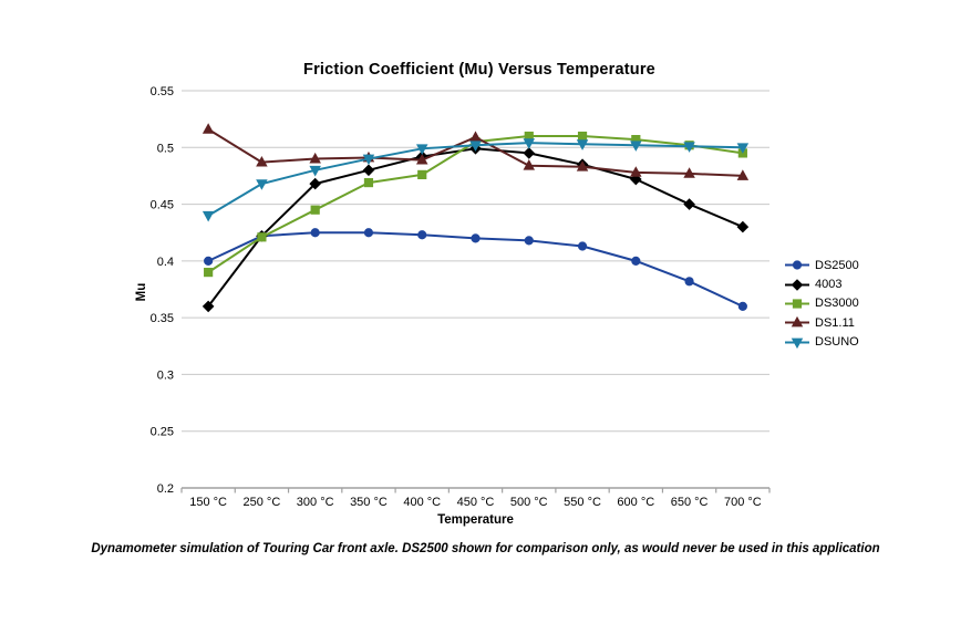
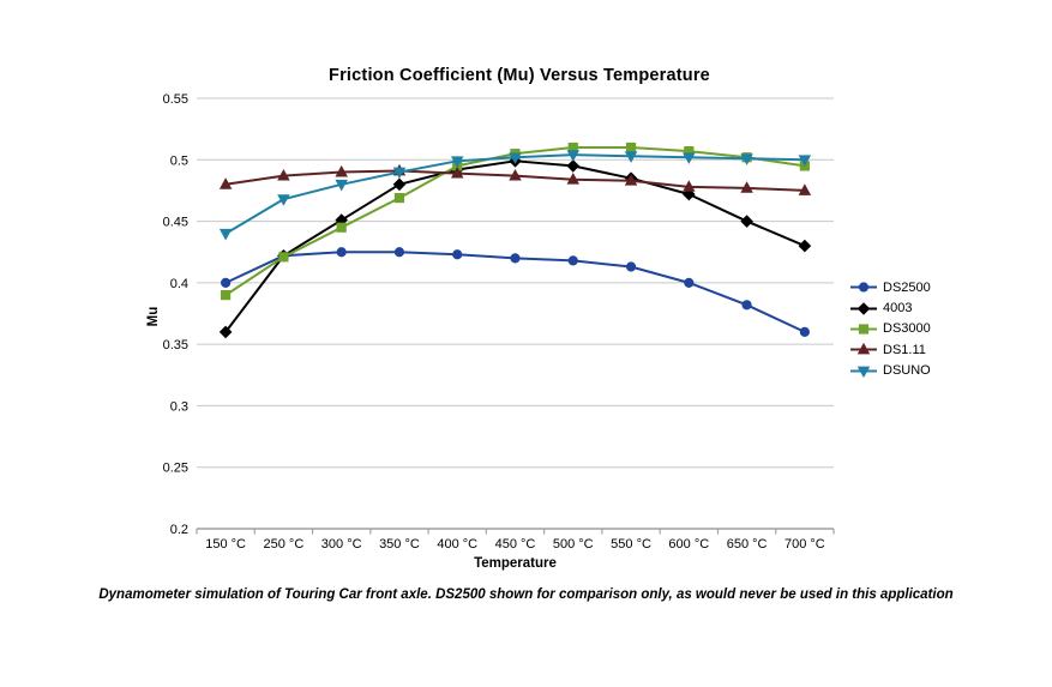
DS1.11/150 °C: 0.516 -> 0.480
4003/300 °C: 0.468 -> 0.451
DS3000/400 °C: 0.476 -> 0.495
DS1.11/450 °C: 0.509 -> 0.487
